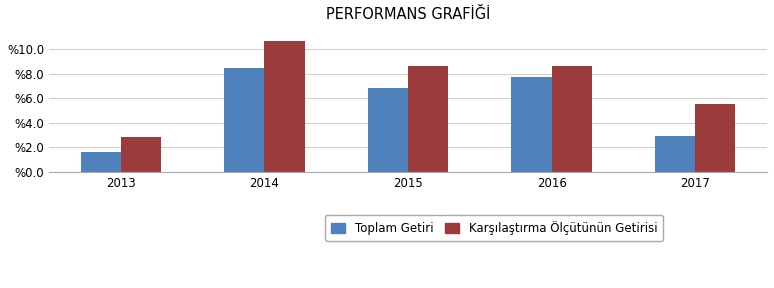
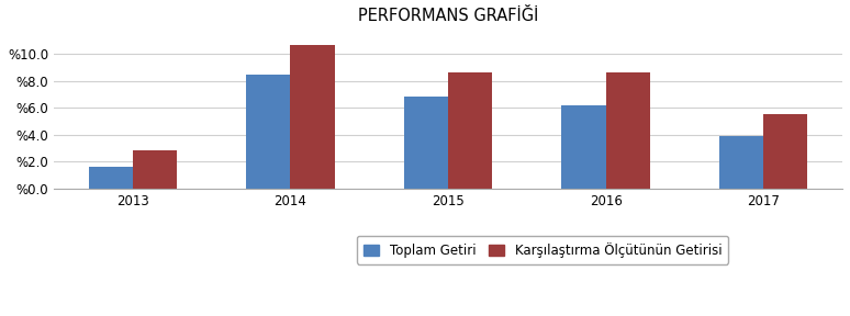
Toplam Getiri/2016: %7.7 -> %6.2
Toplam Getiri/2017: %2.9 -> %3.9
